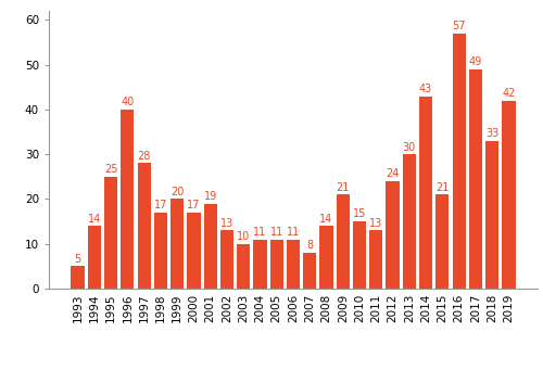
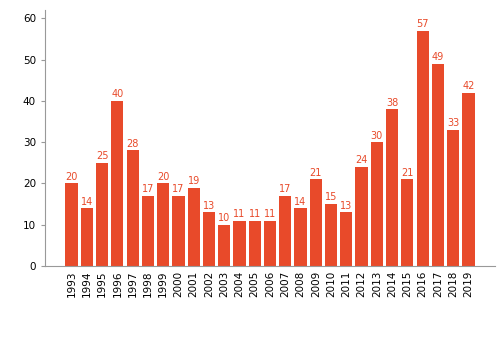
1993: 5 -> 20
2007: 8 -> 17
2014: 43 -> 38
